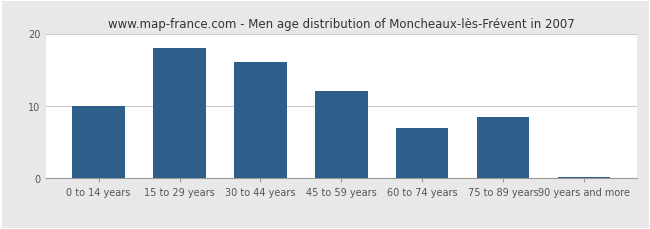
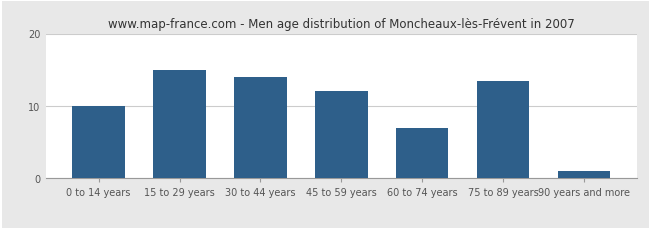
15 to 29 years: 18.0 -> 15.0
30 to 44 years: 16.0 -> 14.0
75 to 89 years: 8.5 -> 13.4
90 years and more: 0.2 -> 1.0
